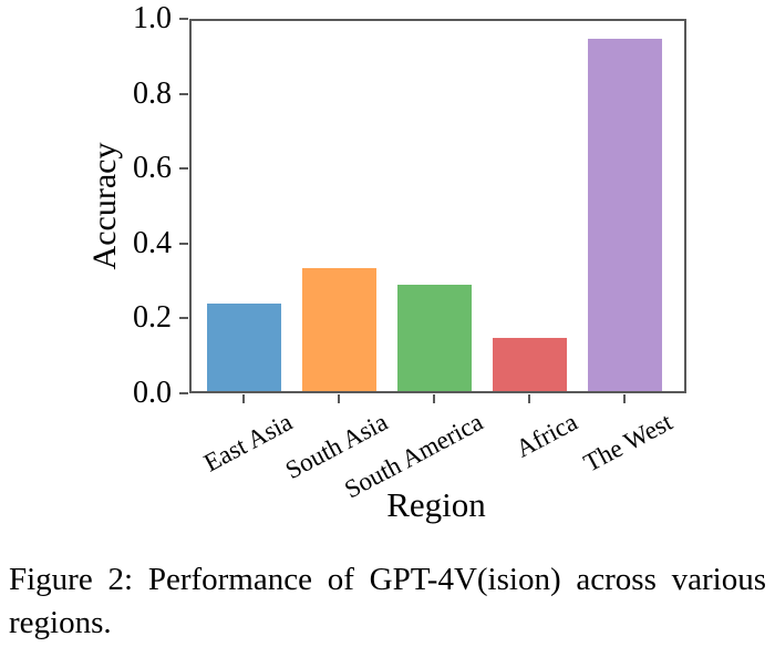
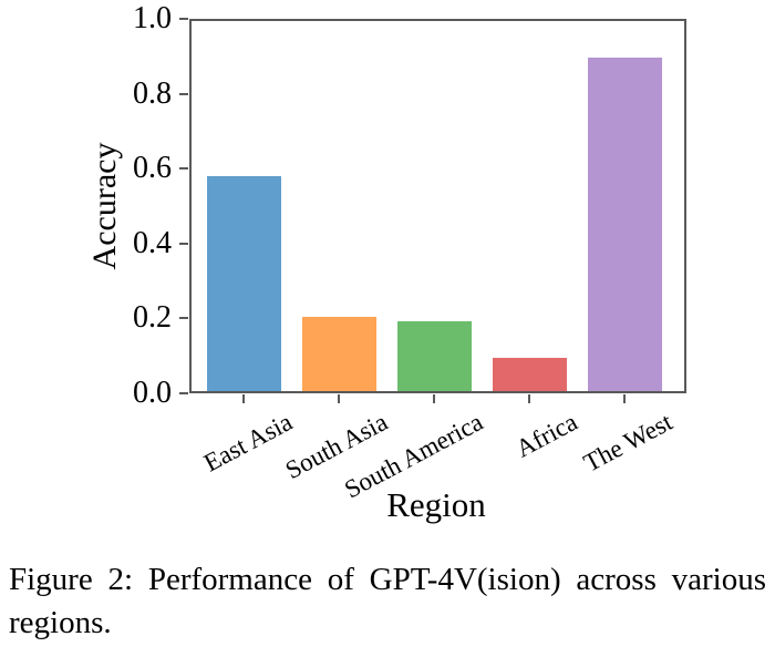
East Asia: 0.24 -> 0.58
South Asia: 0.33 -> 0.20
South America: 0.29 -> 0.19
Africa: 0.14 -> 0.09
The West: 0.95 -> 0.90
